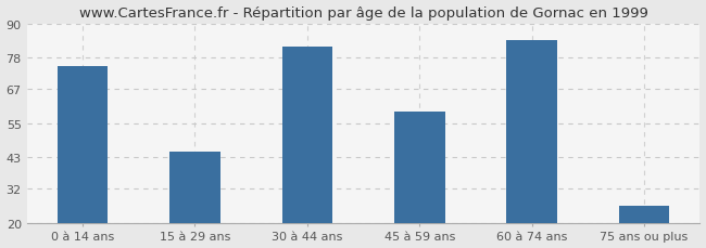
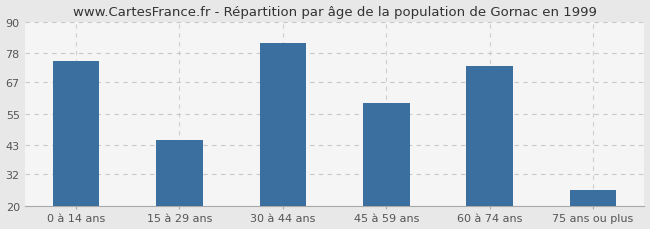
60 à 74 ans: 84 -> 73
